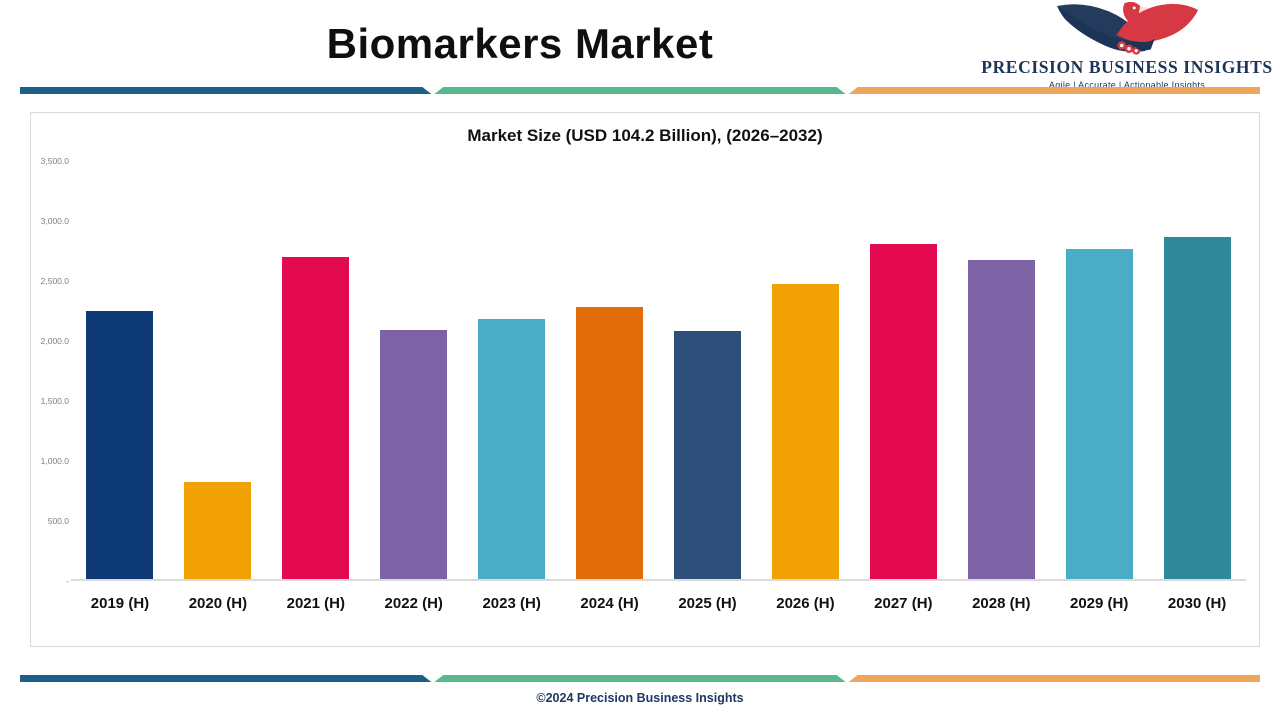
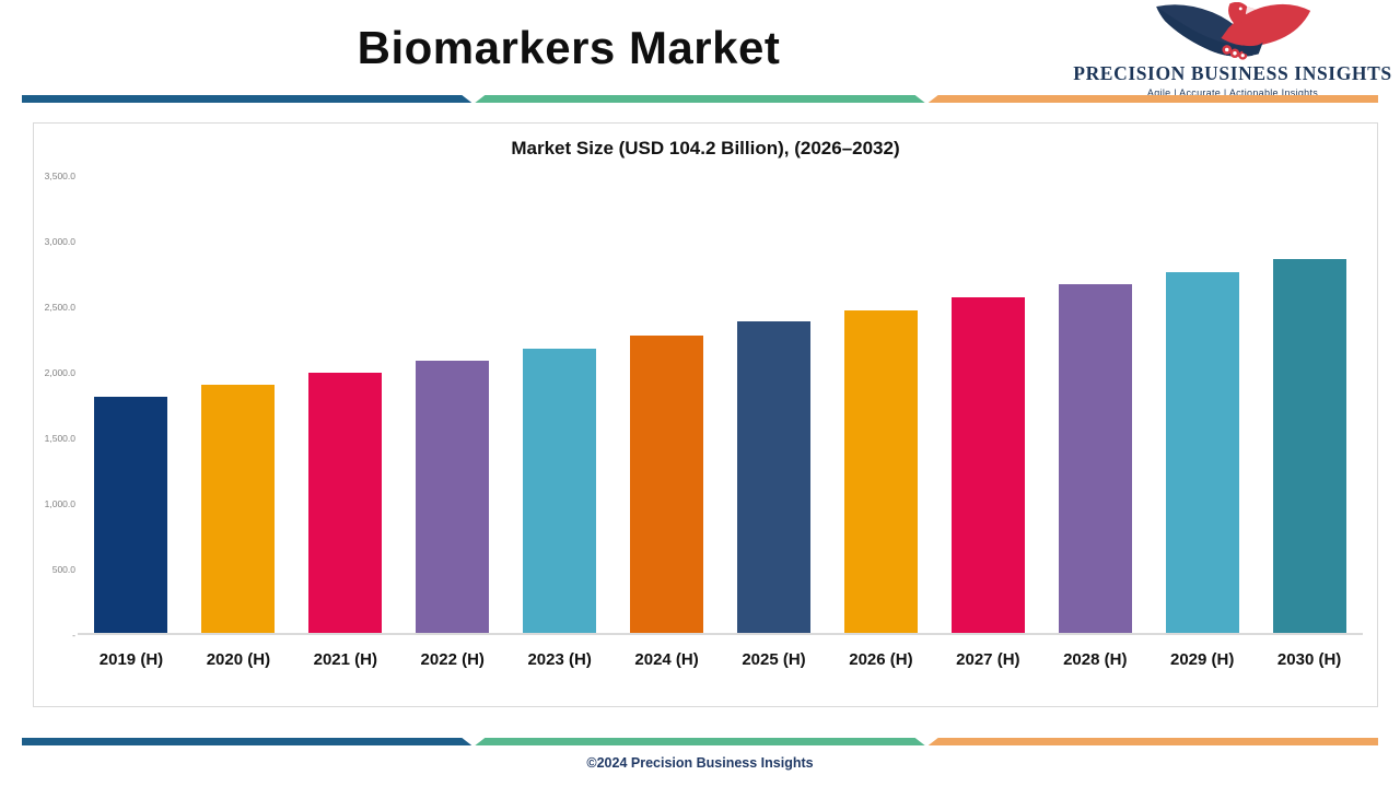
2019 (H): 2230 -> 1800
2020 (H): 810 -> 1890
2021 (H): 2680 -> 1980
2025 (H): 2070 -> 2380
2027 (H): 2790 -> 2560
